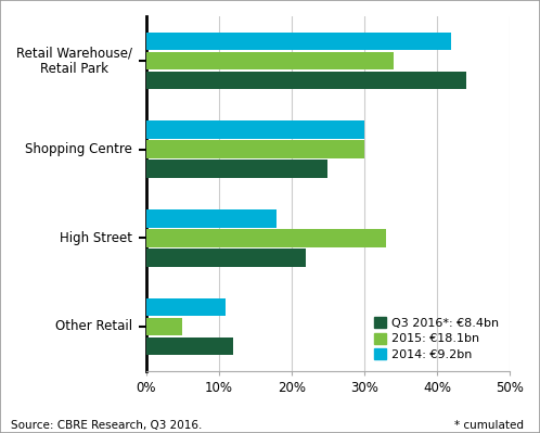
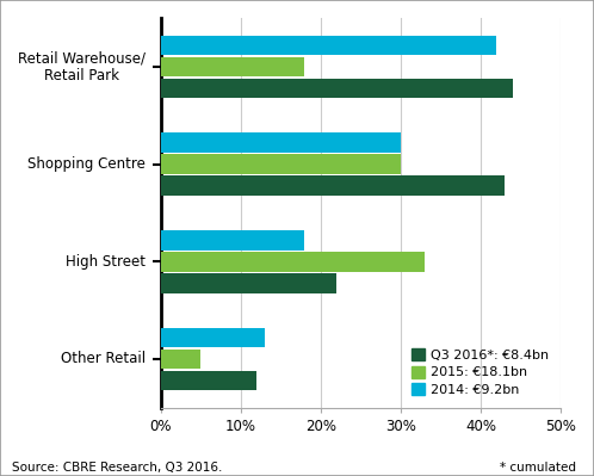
2015: €18.1bn/Retail Warehouse/ Retail Park: 34% -> 18%
Q3 2016*: €8.4bn/Shopping Centre: 25% -> 43%
2014: €9.2bn/Other Retail: 11% -> 13%
